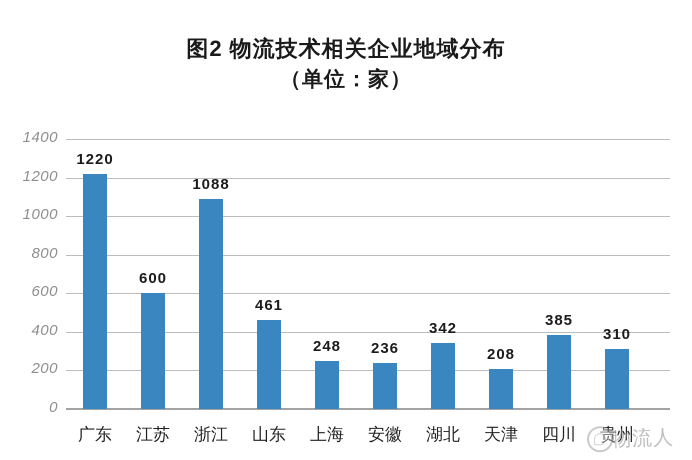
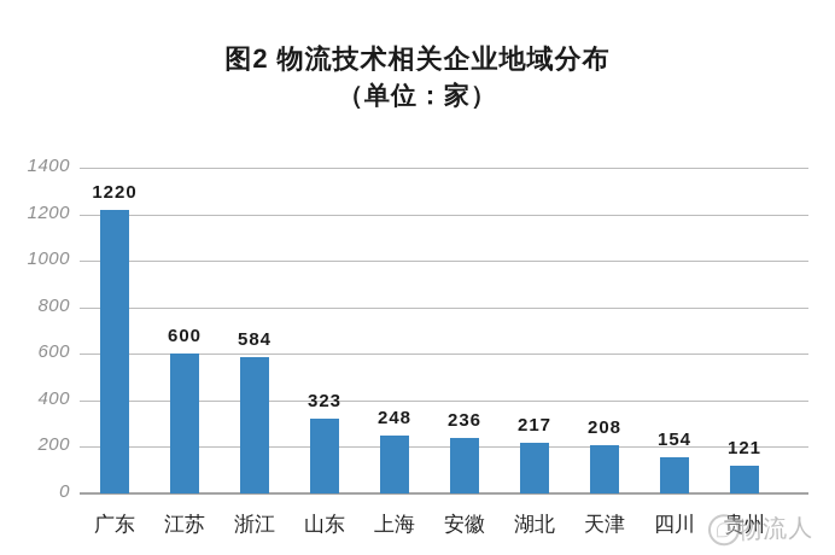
浙江: 1088 -> 584
山东: 461 -> 323
湖北: 342 -> 217
四川: 385 -> 154
贵州: 310 -> 121
